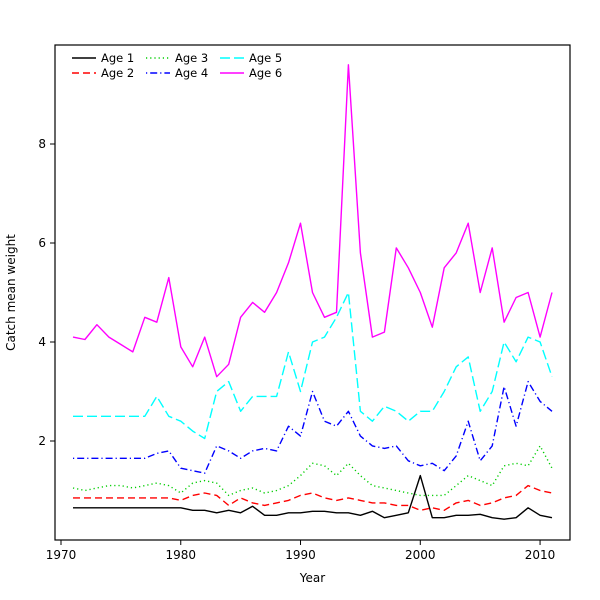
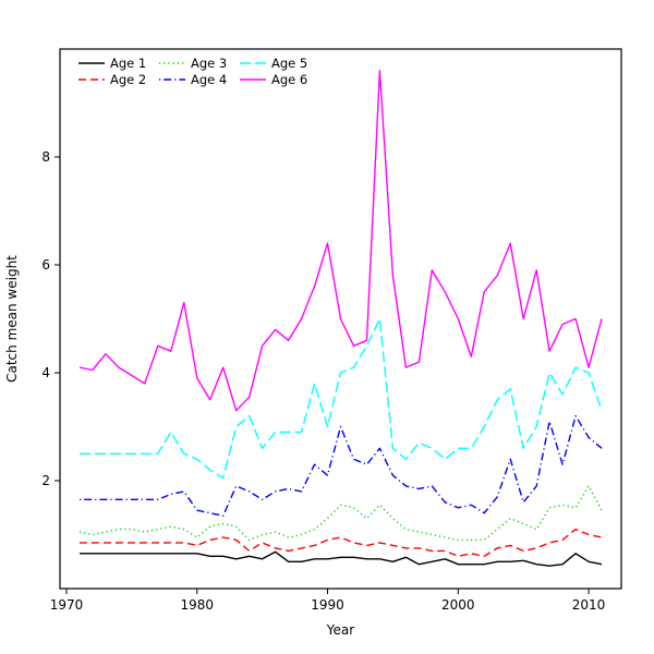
Age 1/2000: 1.3 -> 0.5
